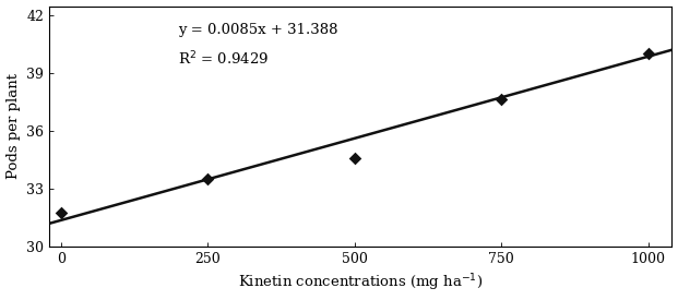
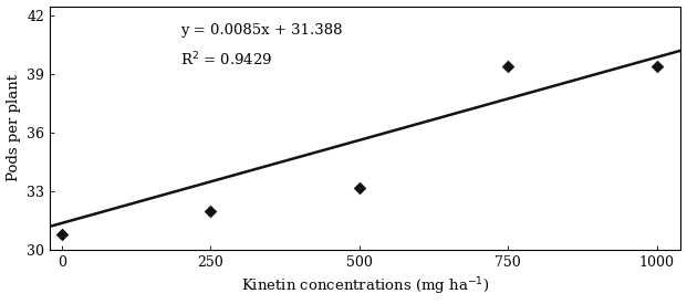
0: 31.8 -> 30.8
250: 33.5 -> 32.0
500: 34.6 -> 33.2
750: 37.6 -> 39.4
1000: 40.0 -> 39.4
